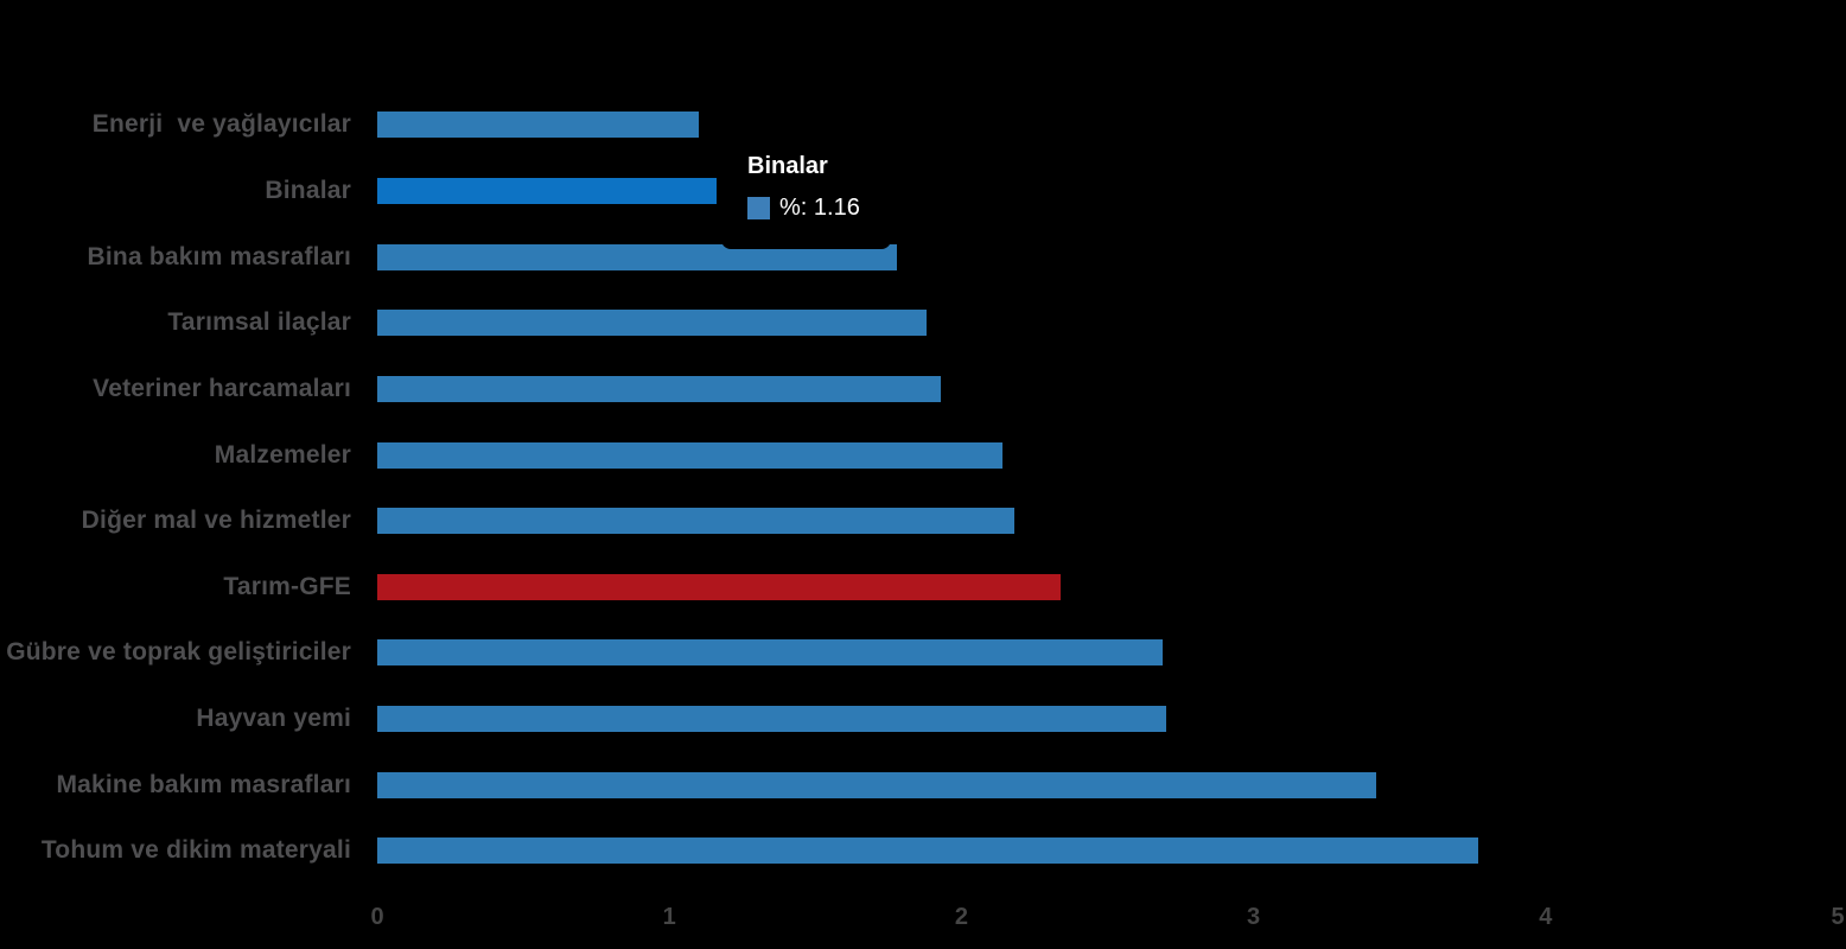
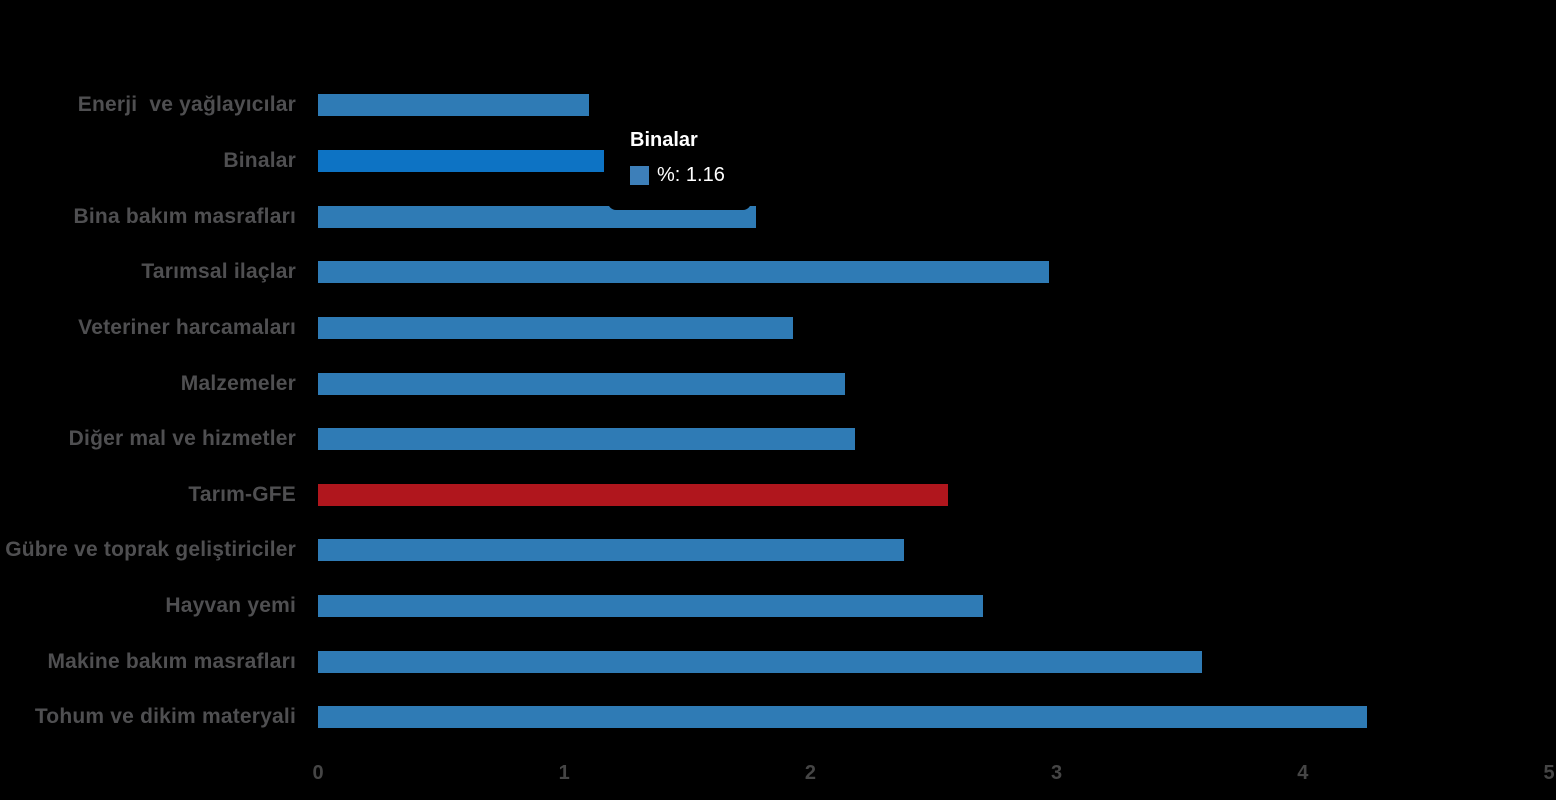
Tarımsal ilaçlar: 1.88 -> 2.97
Tarım-GFE: 2.34 -> 2.56
Gübre ve toprak geliştiriciler: 2.69 -> 2.38
Makine bakım masrafları: 3.42 -> 3.59
Tohum ve dikim materyali: 3.77 -> 4.26
